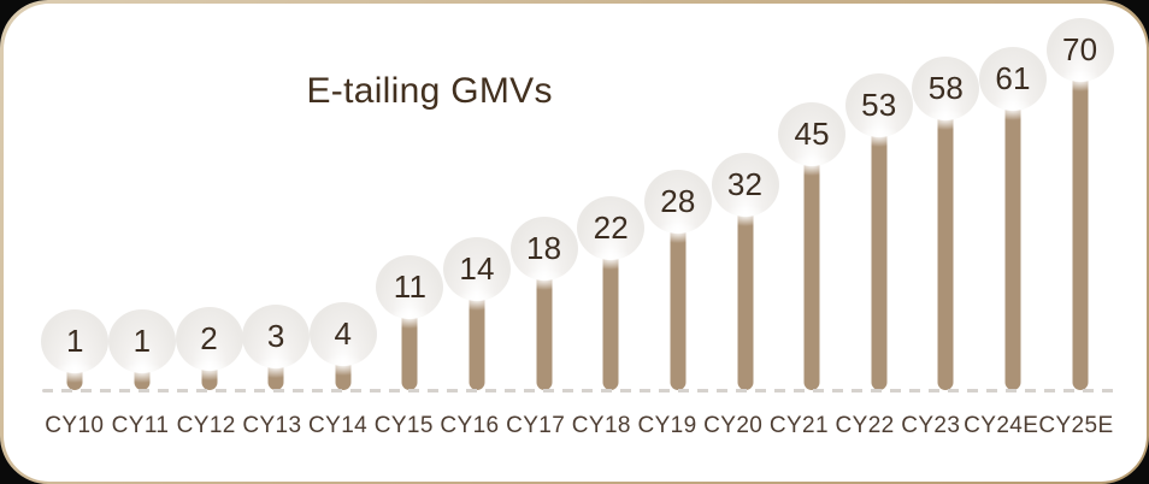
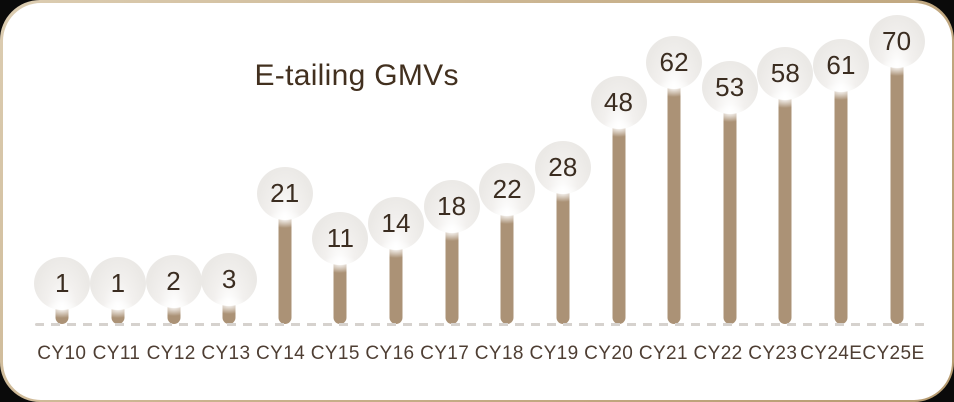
CY14: 4 -> 21
CY20: 32 -> 48
CY21: 45 -> 62
